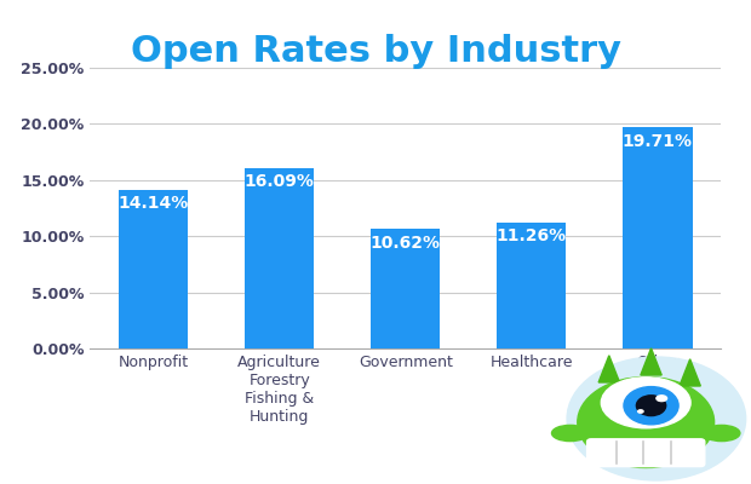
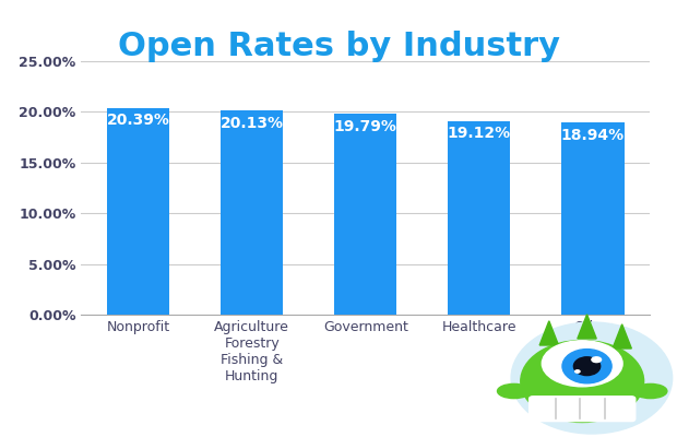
Nonprofit: 14.14% -> 20.39%
Agriculture Forestry Fishing & Hunting: 16.09% -> 20.13%
Government: 10.62% -> 19.79%
Healthcare: 11.26% -> 19.12%
Other: 19.71% -> 18.94%
